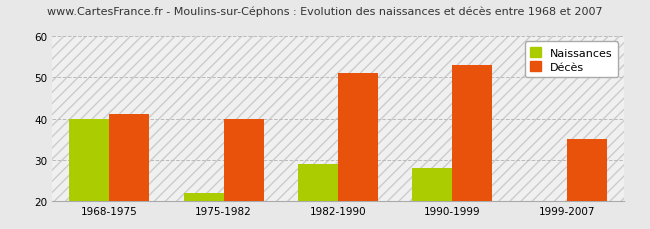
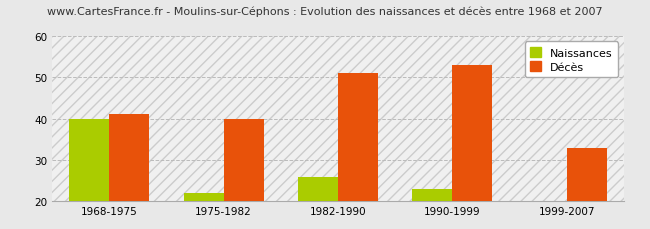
Naissances/1982-1990: 29 -> 26
Naissances/1990-1999: 28 -> 23
Décès/1999-2007: 35 -> 33
